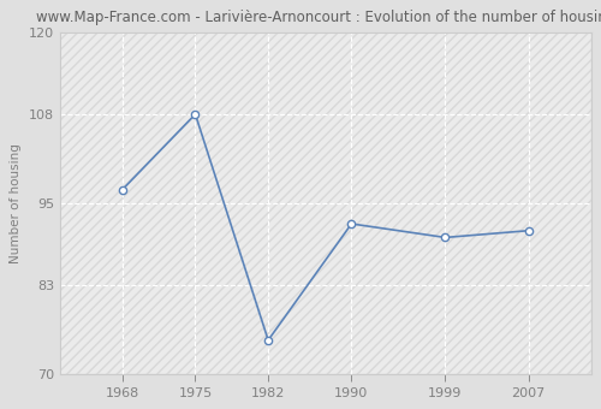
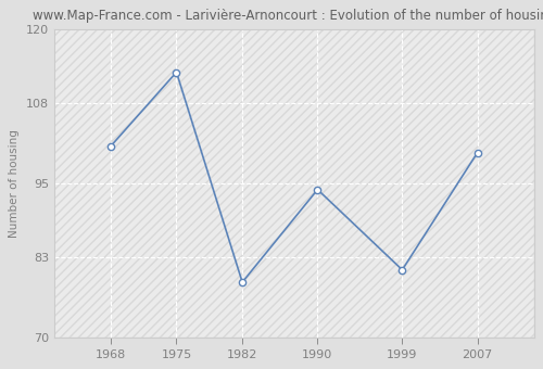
1968: 97 -> 101
1975: 108 -> 113
1982: 75 -> 79
1990: 92 -> 94
1999: 90 -> 81
2007: 91 -> 100
